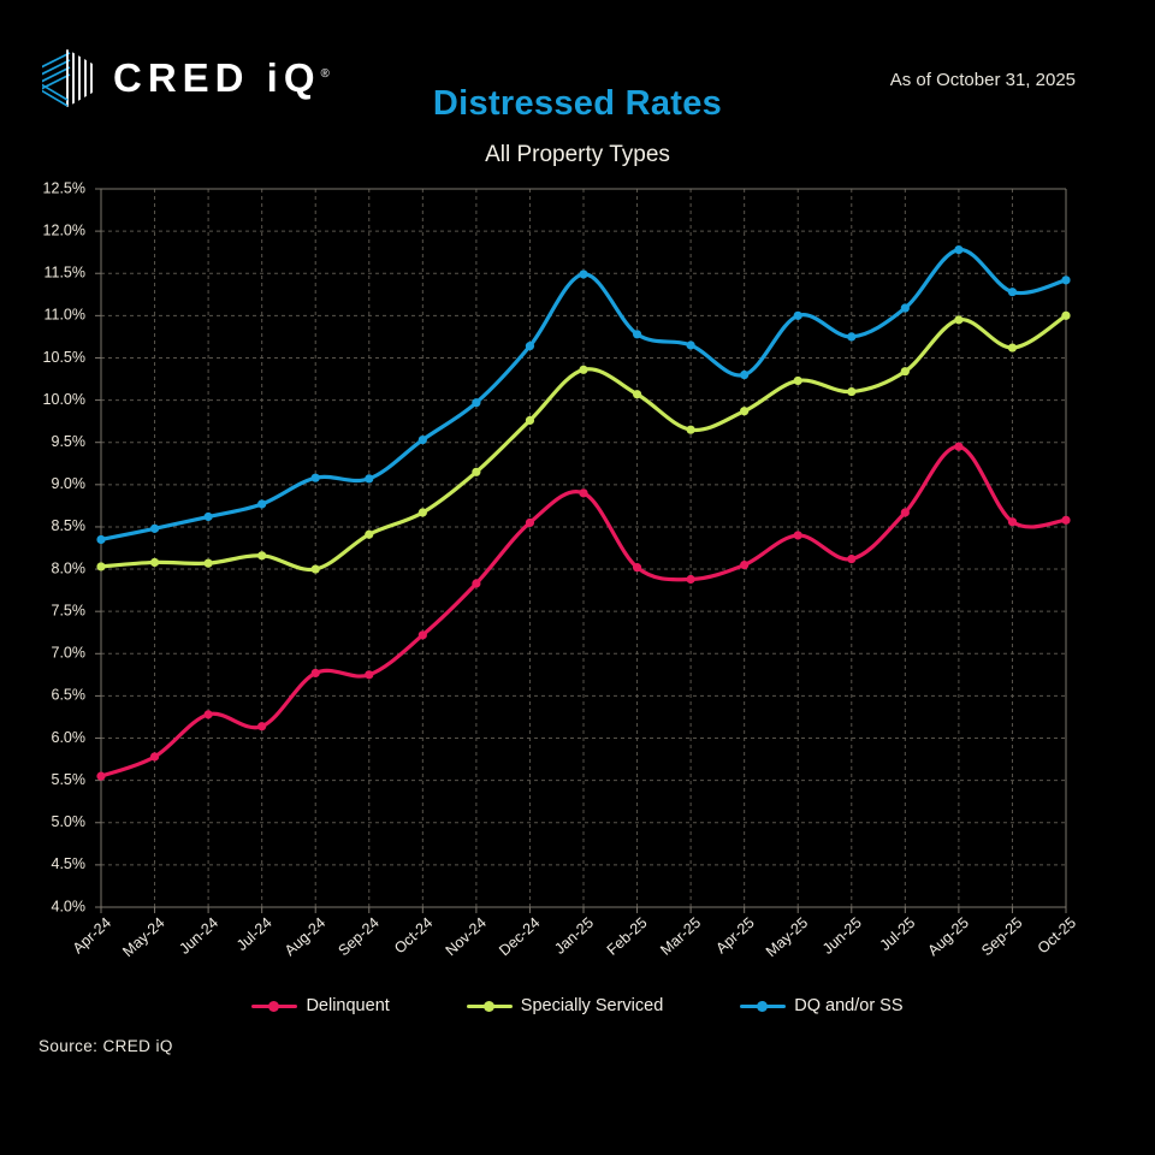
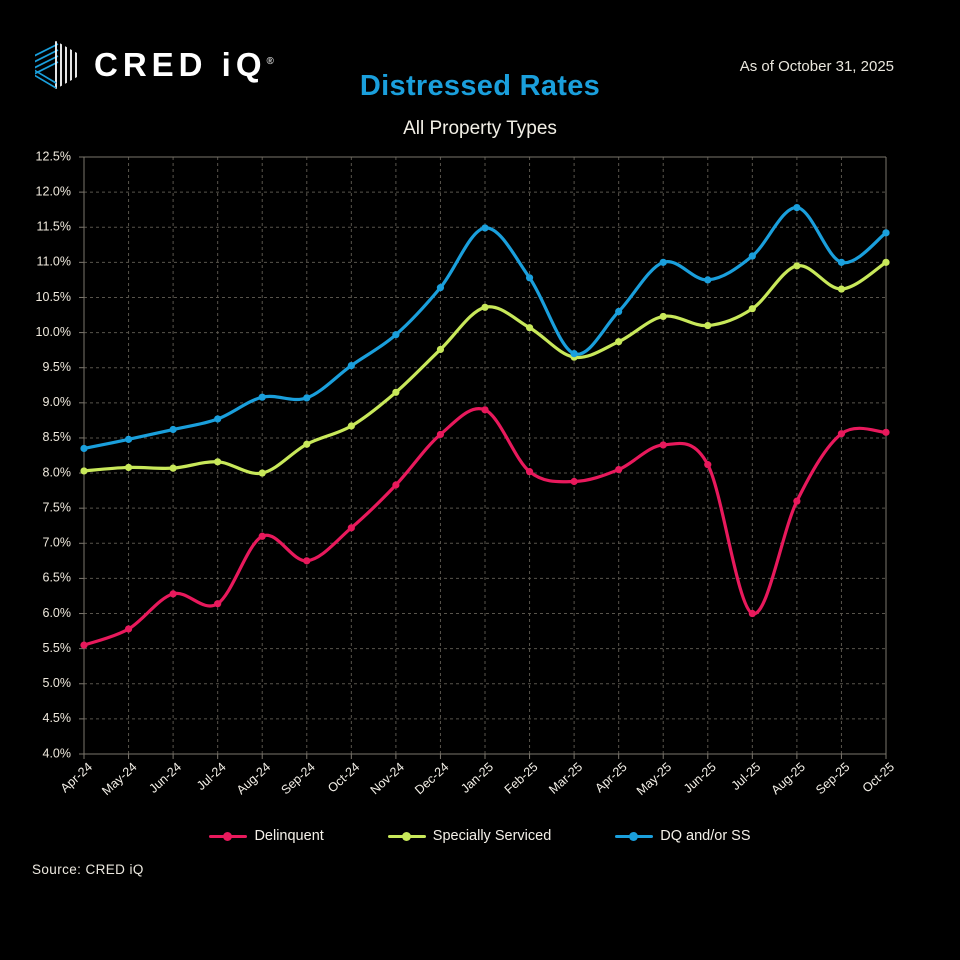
Delinquent/Aug-24: 6.8% -> 7.1%
DQ and/or SS/Mar-25: 10.7% -> 9.7%
Delinquent/Jul-25: 8.7% -> 6.0%
Delinquent/Aug-25: 9.4% -> 7.6%
DQ and/or SS/Sep-25: 11.3% -> 11.0%
